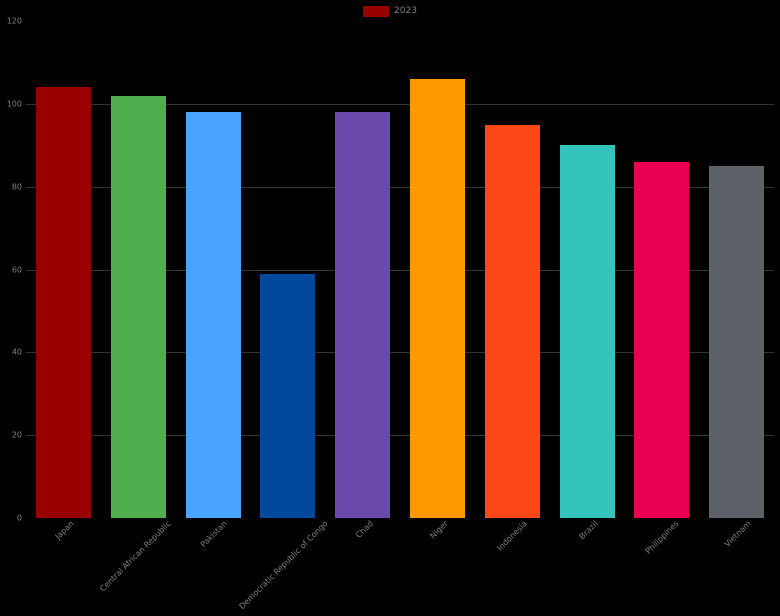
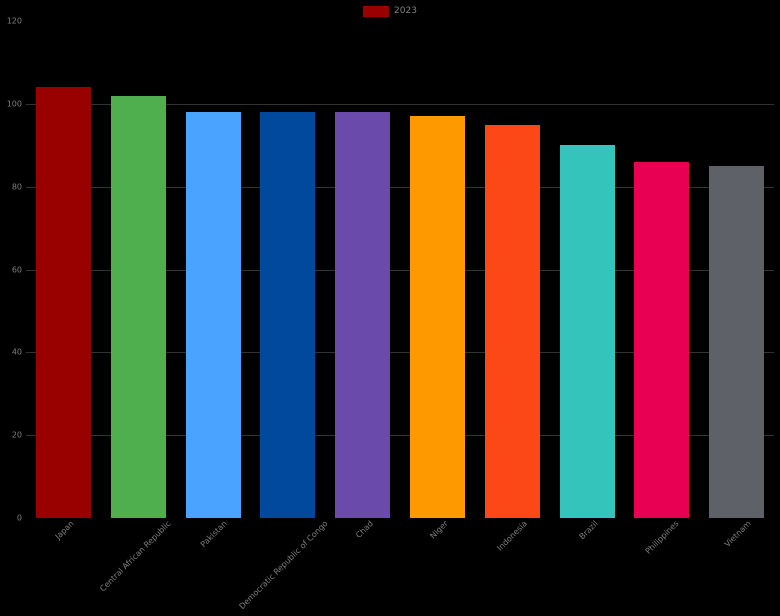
Democratic Republic of Congo: 59 -> 98
Niger: 106 -> 97
